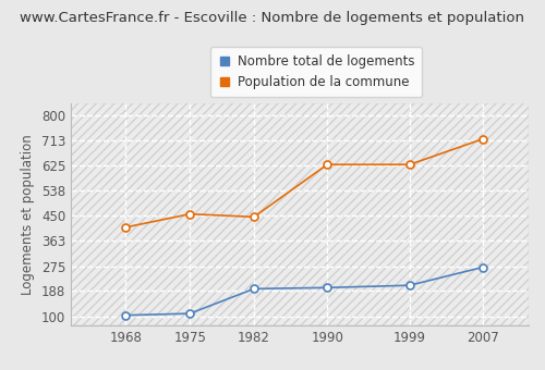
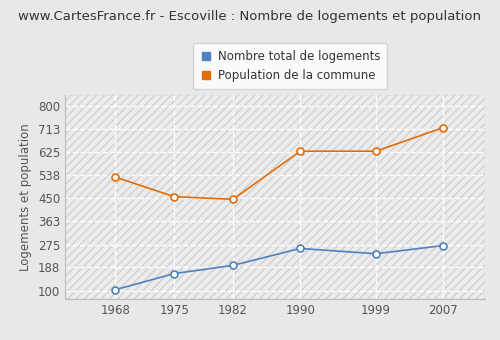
Population de la commune/1968: 410 -> 530
Nombre total de logements/1975: 110 -> 165
Nombre total de logements/1990: 200 -> 260
Nombre total de logements/1999: 208 -> 240
